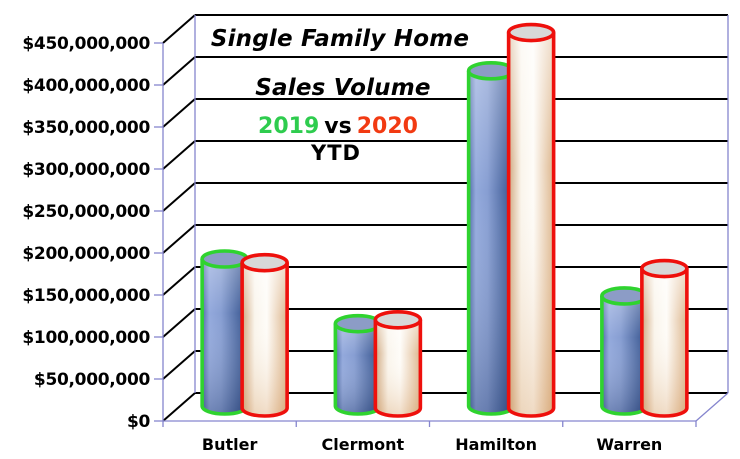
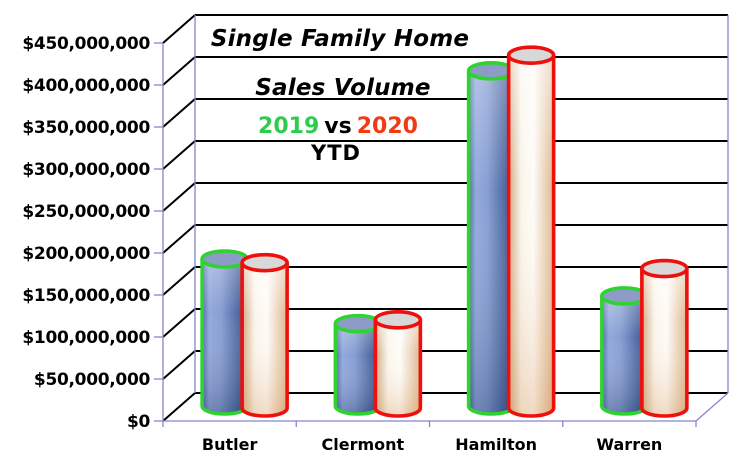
2020/Hamilton: $450000000 -> $420000000
